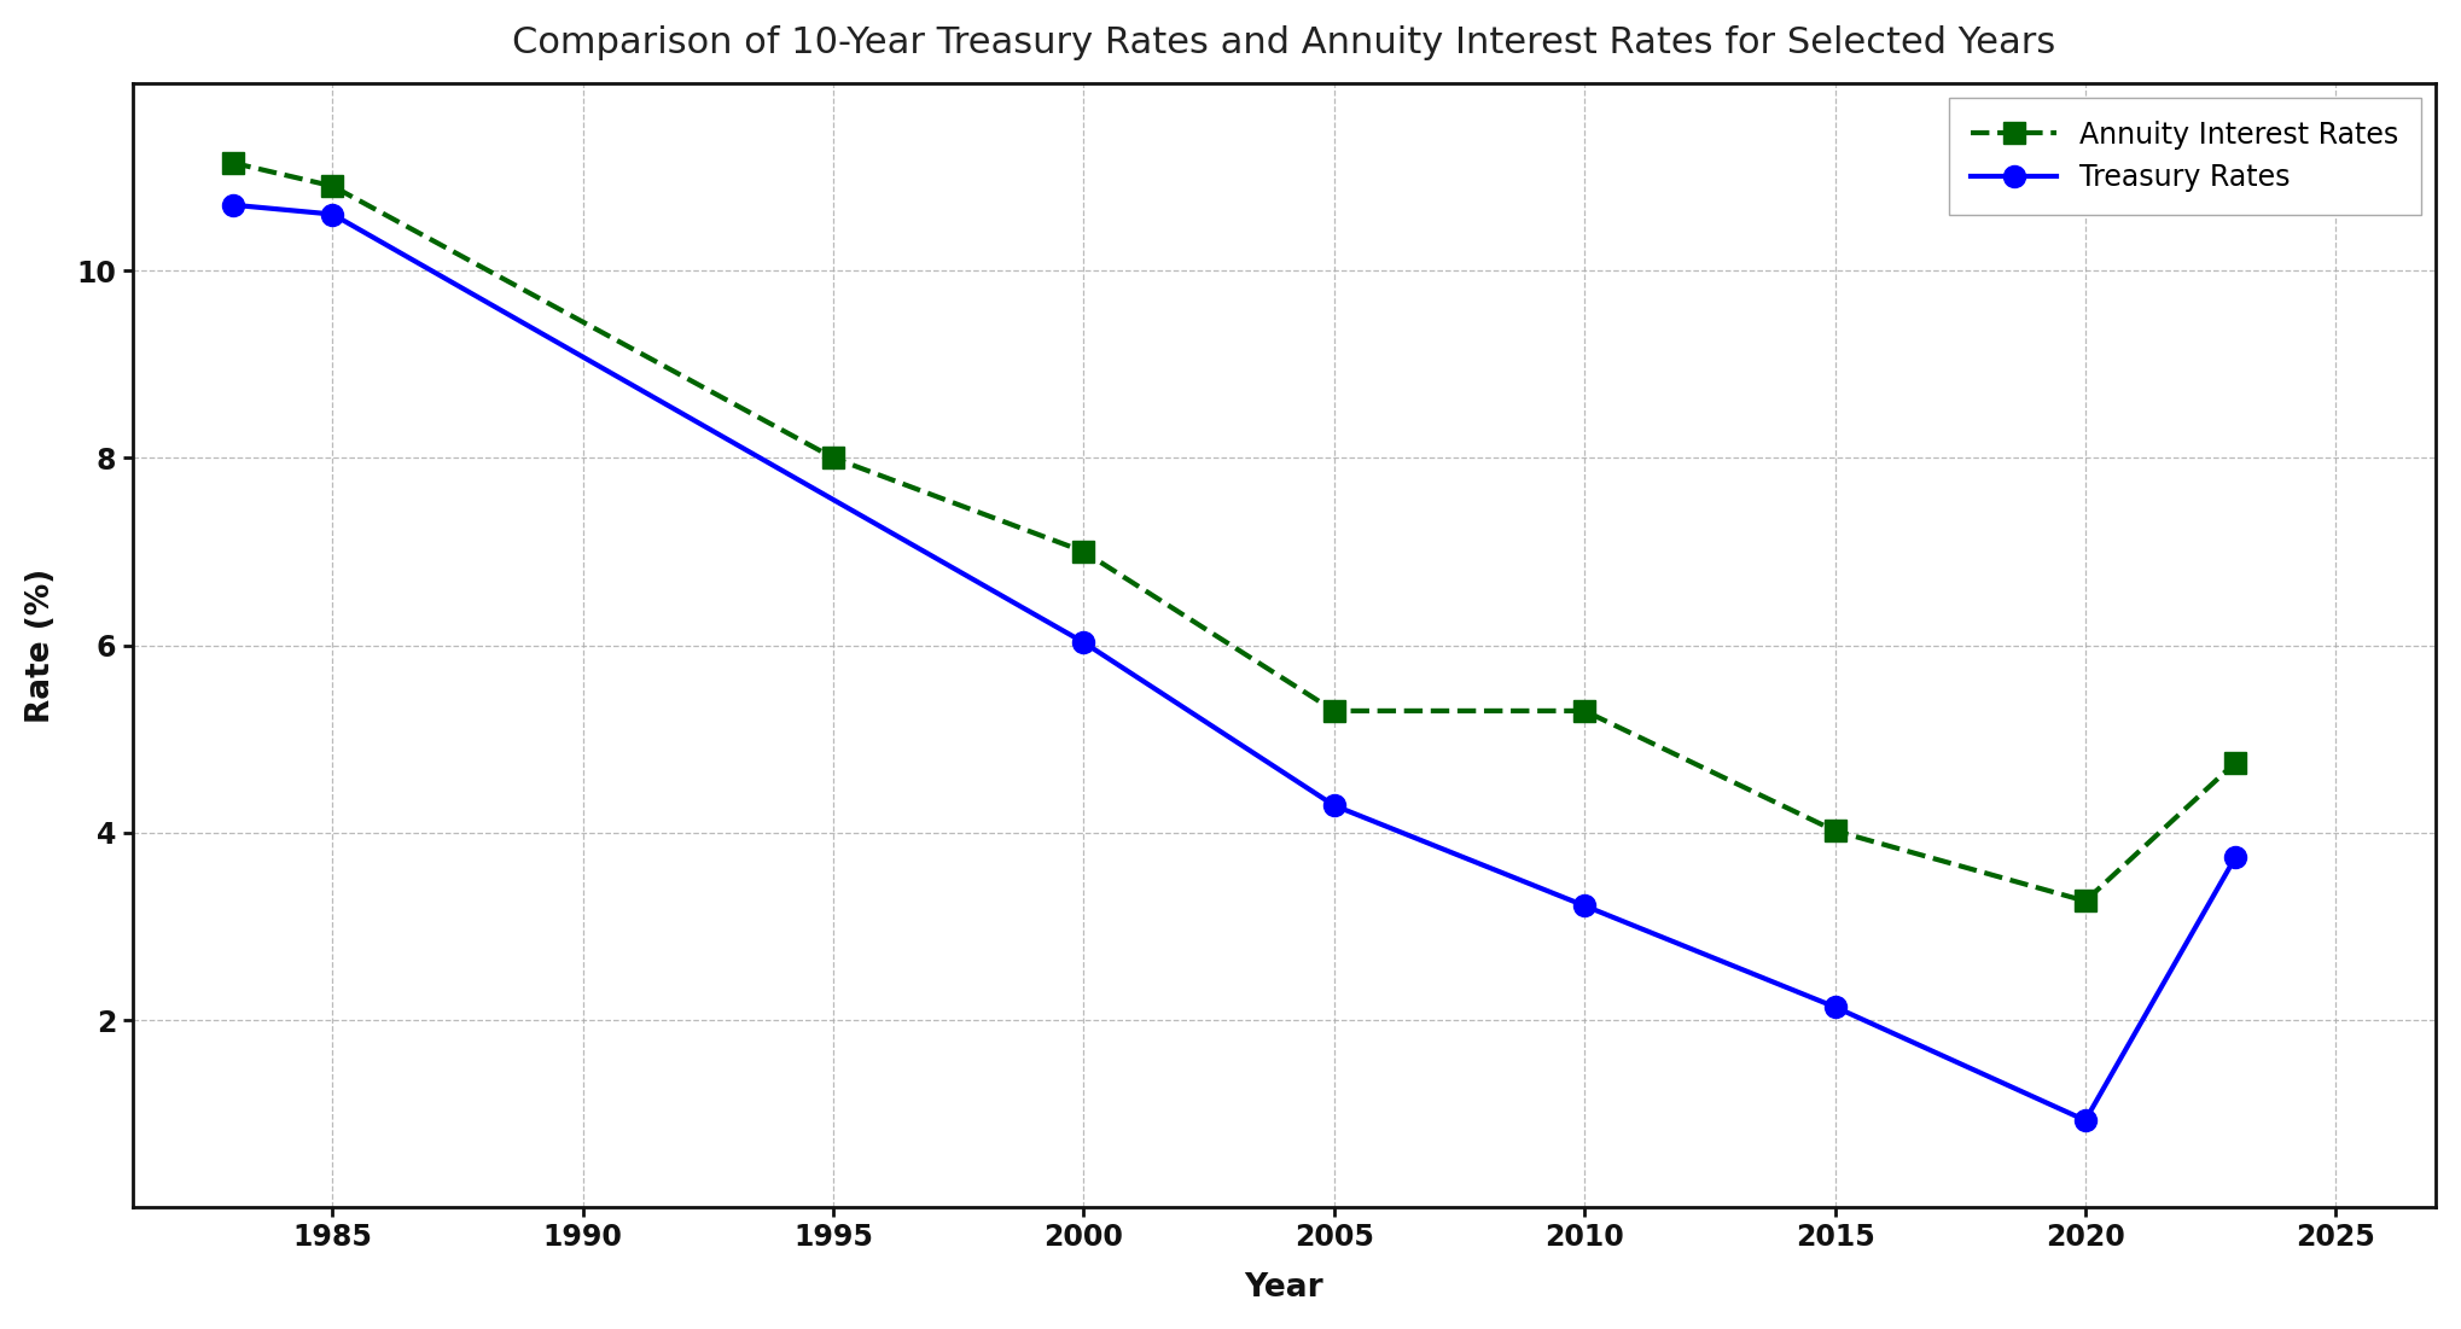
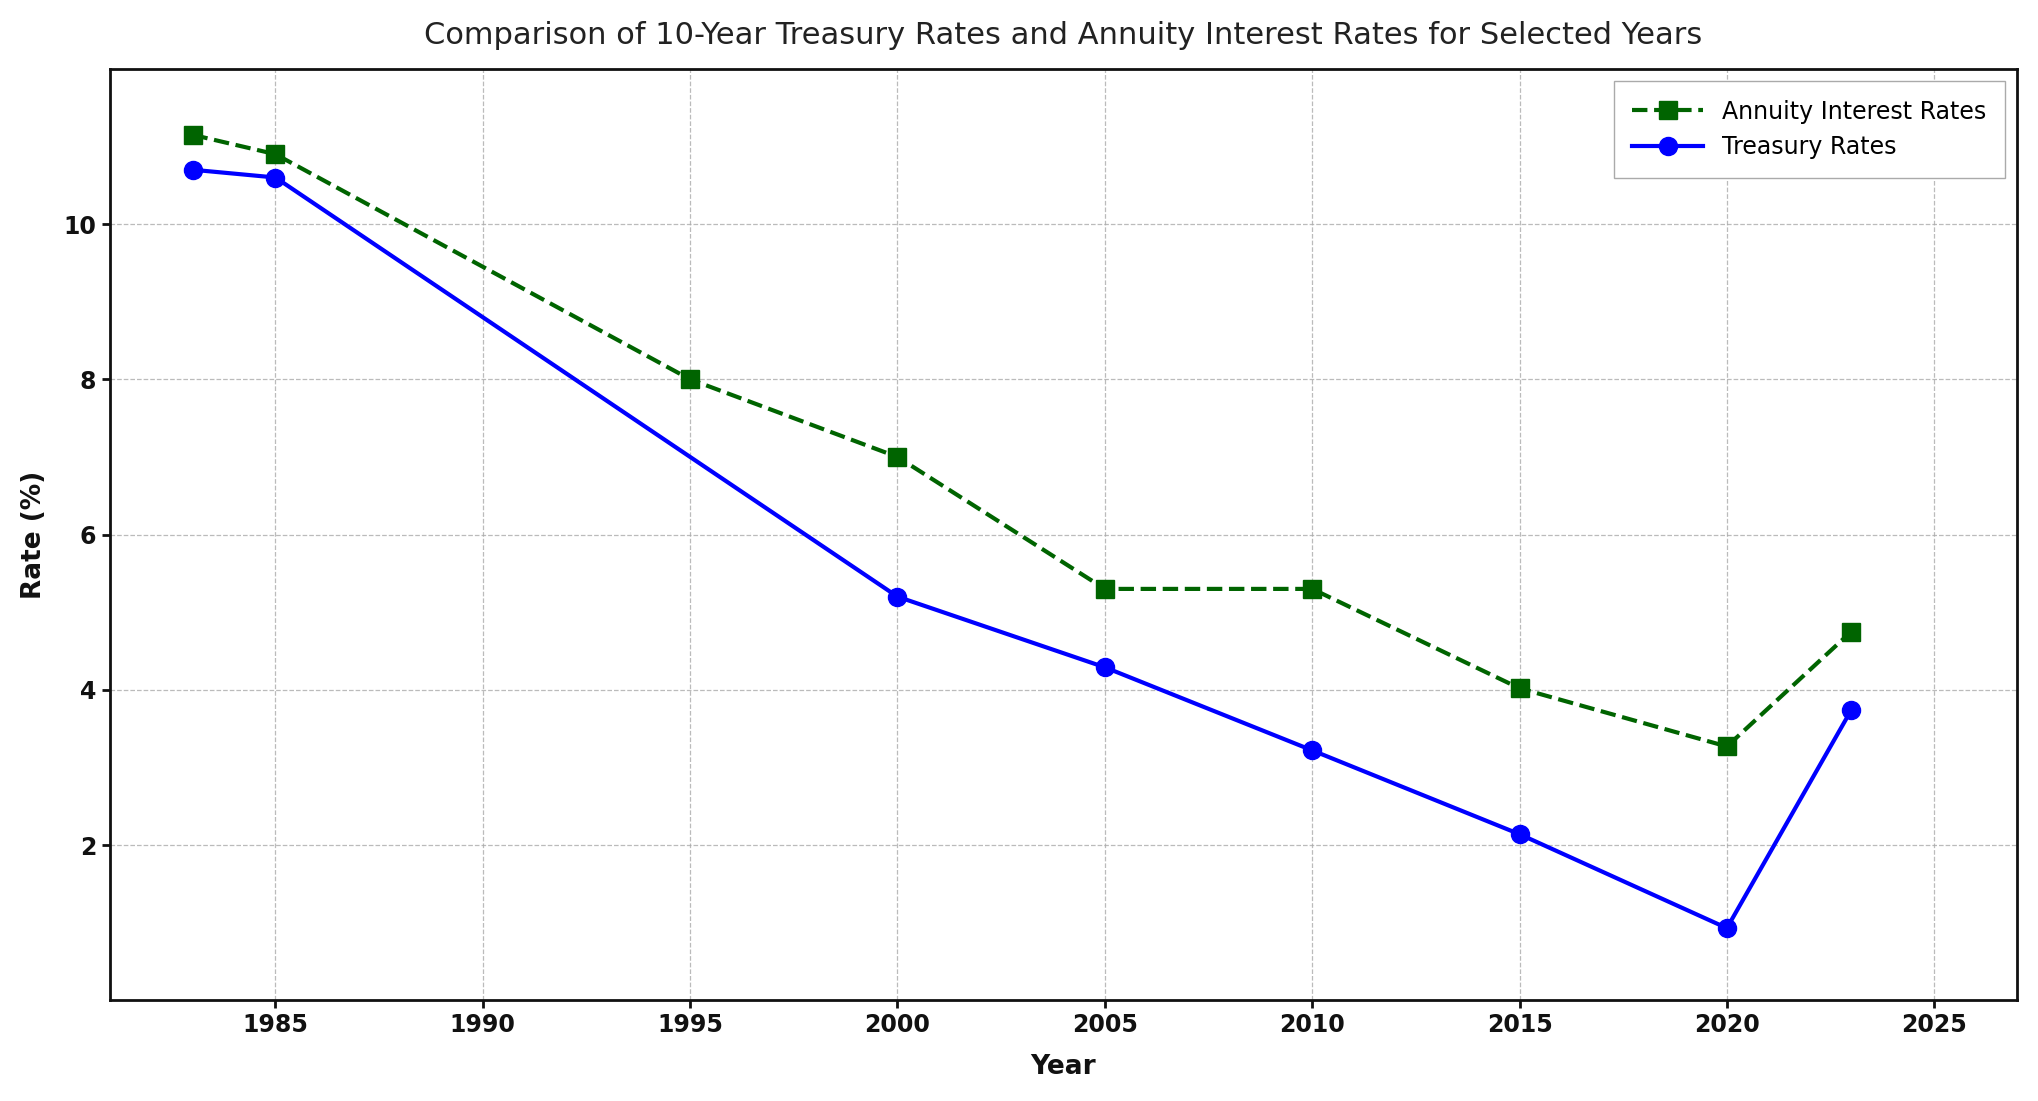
Treasury Rates/2000: 6.03 -> 5.20
